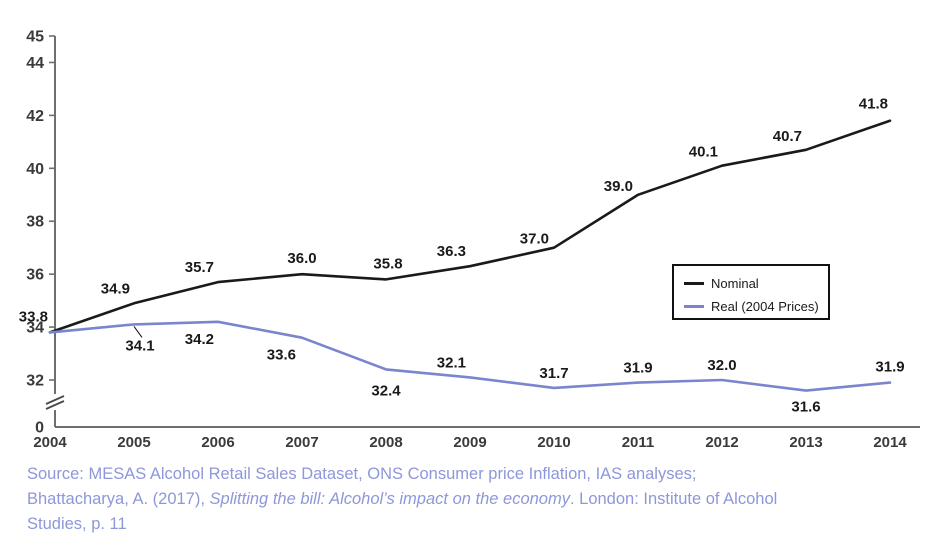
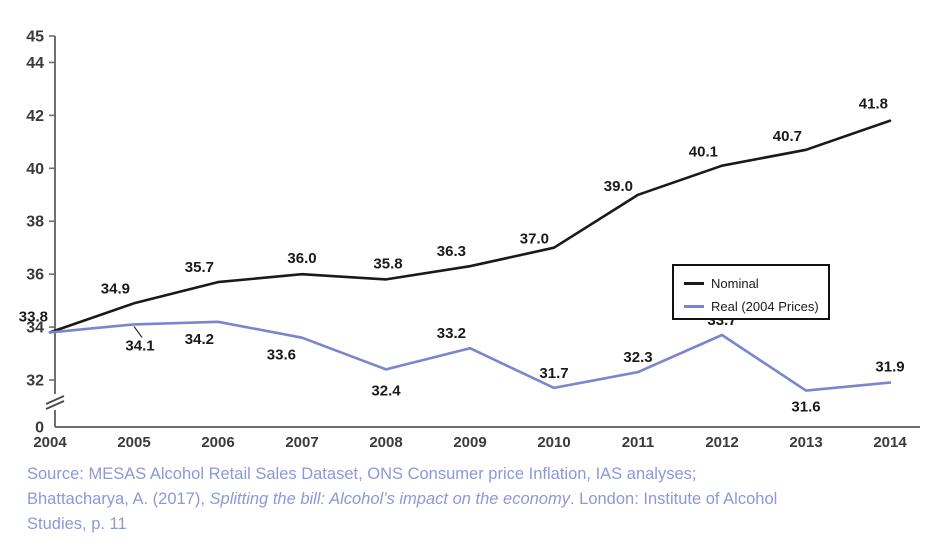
Real (2004 Prices)/2009: 32.1 -> 33.2
Real (2004 Prices)/2011: 31.9 -> 32.3
Real (2004 Prices)/2012: 32.0 -> 33.7
